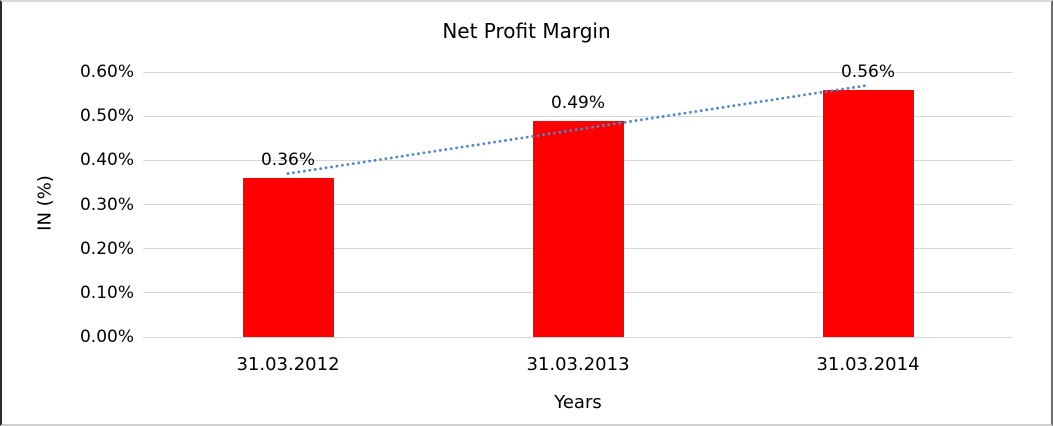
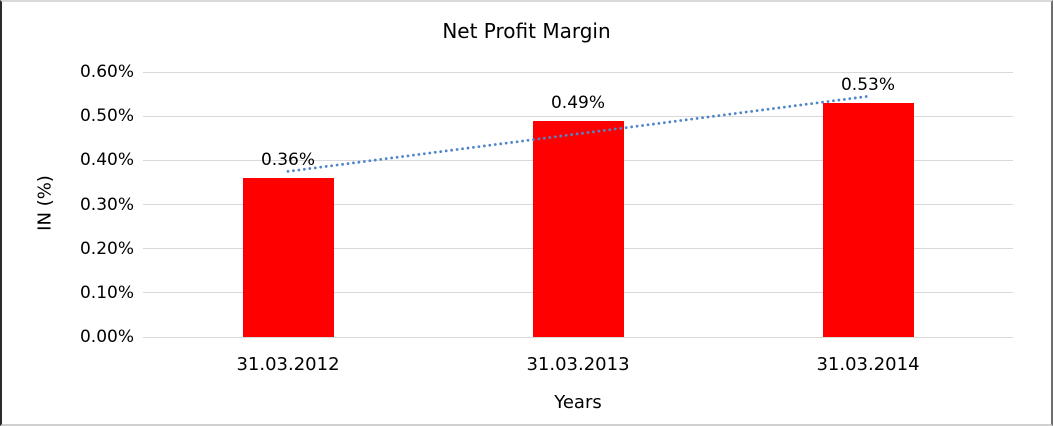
31.03.2014: 0.56% -> 0.53%
